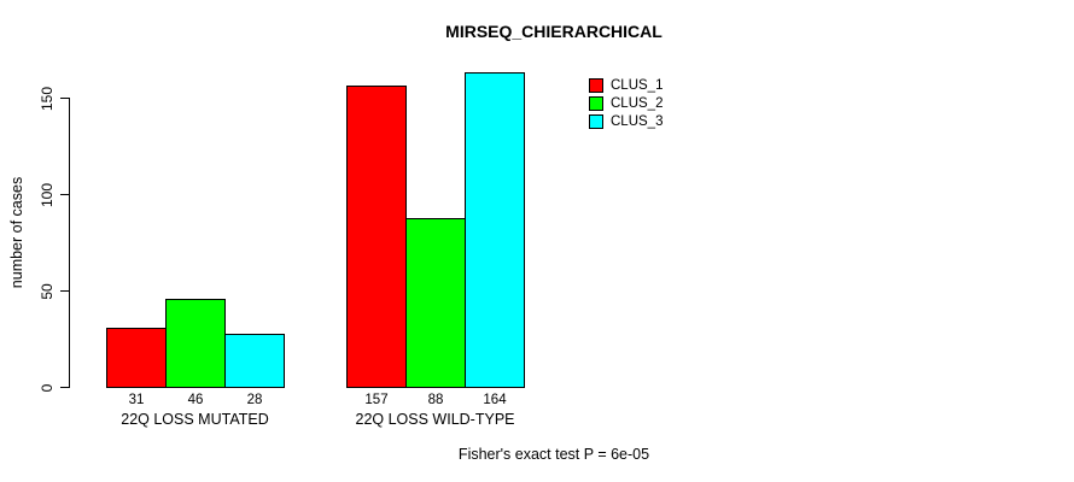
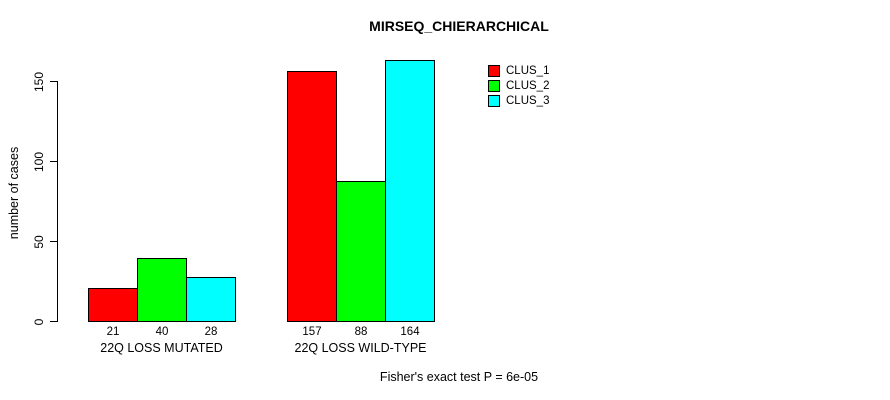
CLUS_1/22Q LOSS MUTATED: 31 -> 21
CLUS_2/22Q LOSS MUTATED: 46 -> 40
